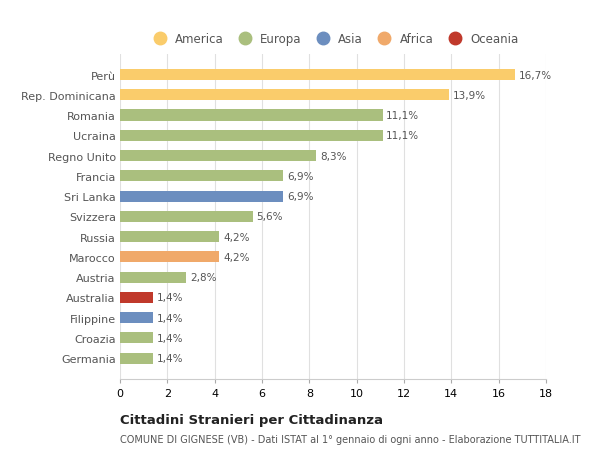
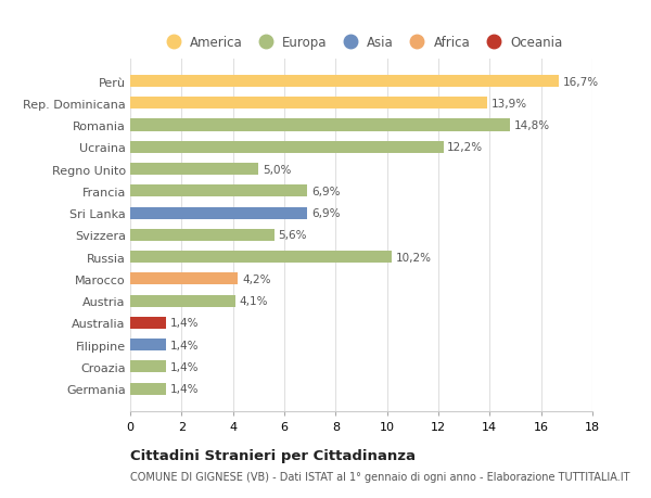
Romania: 11,1% -> 14,8%
Ucraina: 11,1% -> 12,2%
Regno Unito: 8,3% -> 5,0%
Russia: 4,2% -> 10,2%
Austria: 2,8% -> 4,1%
